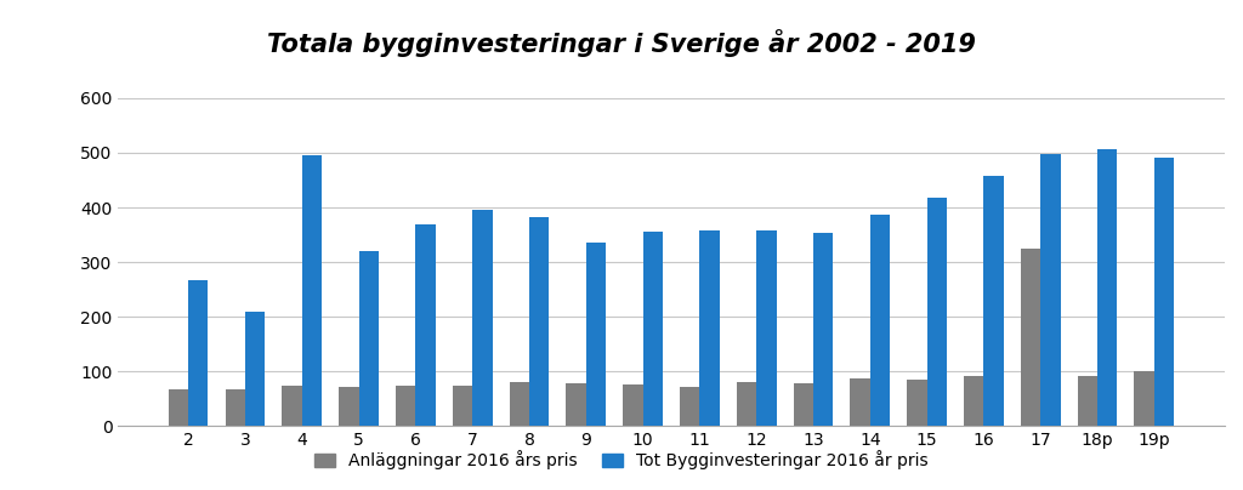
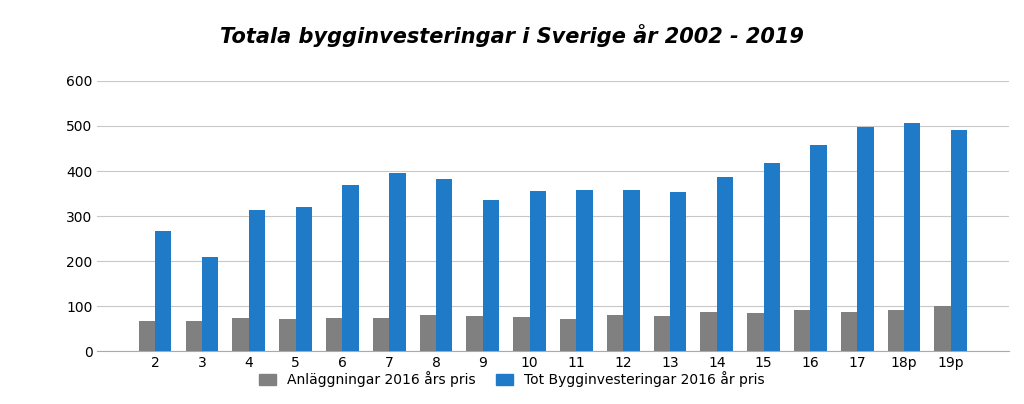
Tot Bygginvesteringar 2016 år pris/4: 495 -> 313
Anläggningar 2016 års pris/17: 325 -> 88
